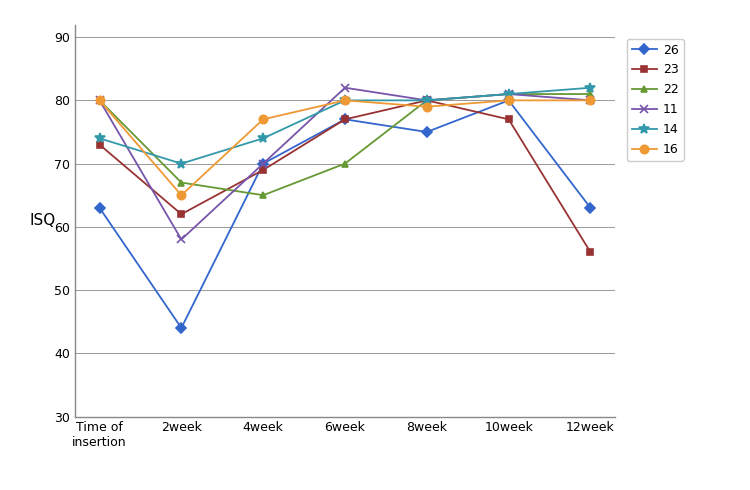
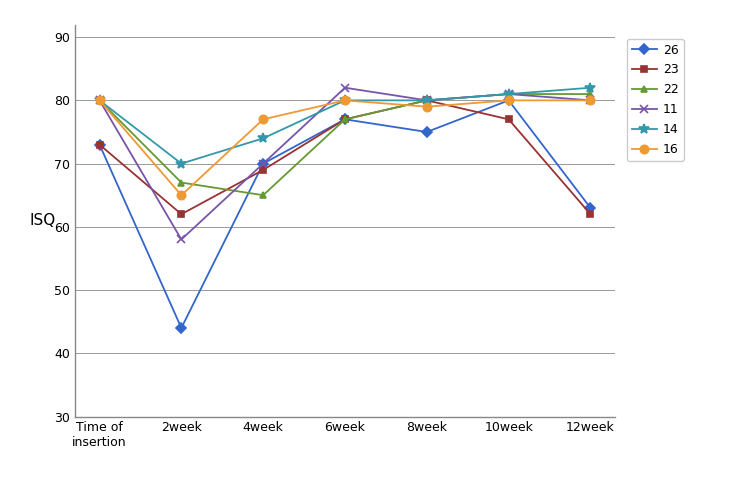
26/Time of insertion: 63 -> 73
14/Time of insertion: 74 -> 80
22/6week: 70 -> 77
23/12week: 56 -> 62
